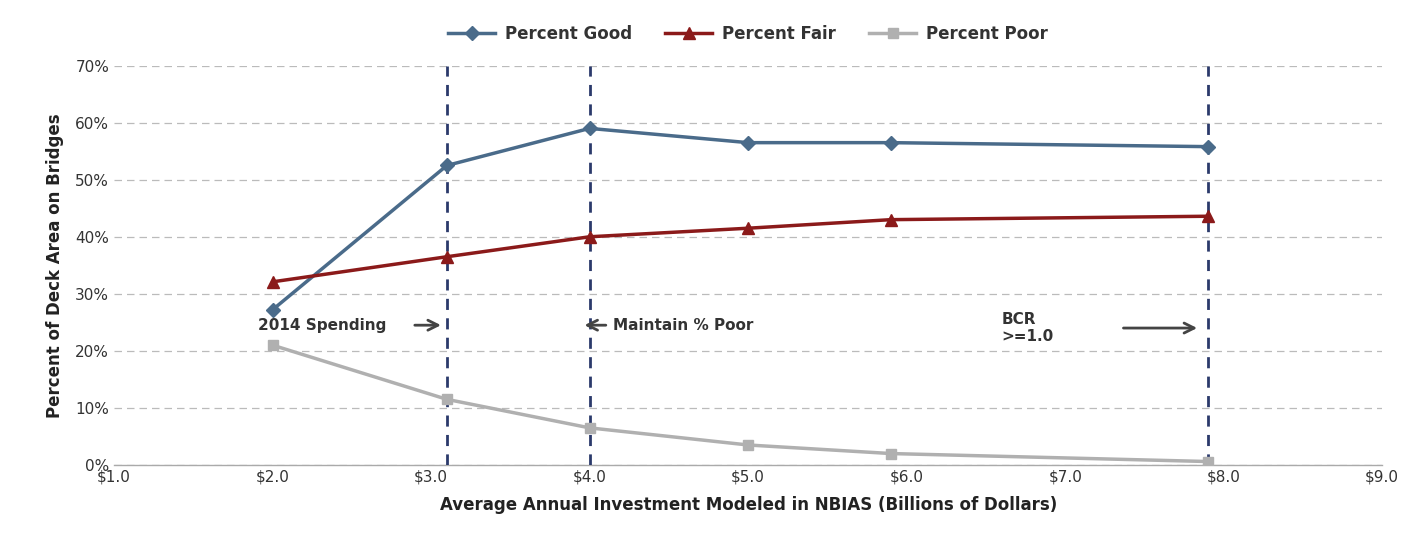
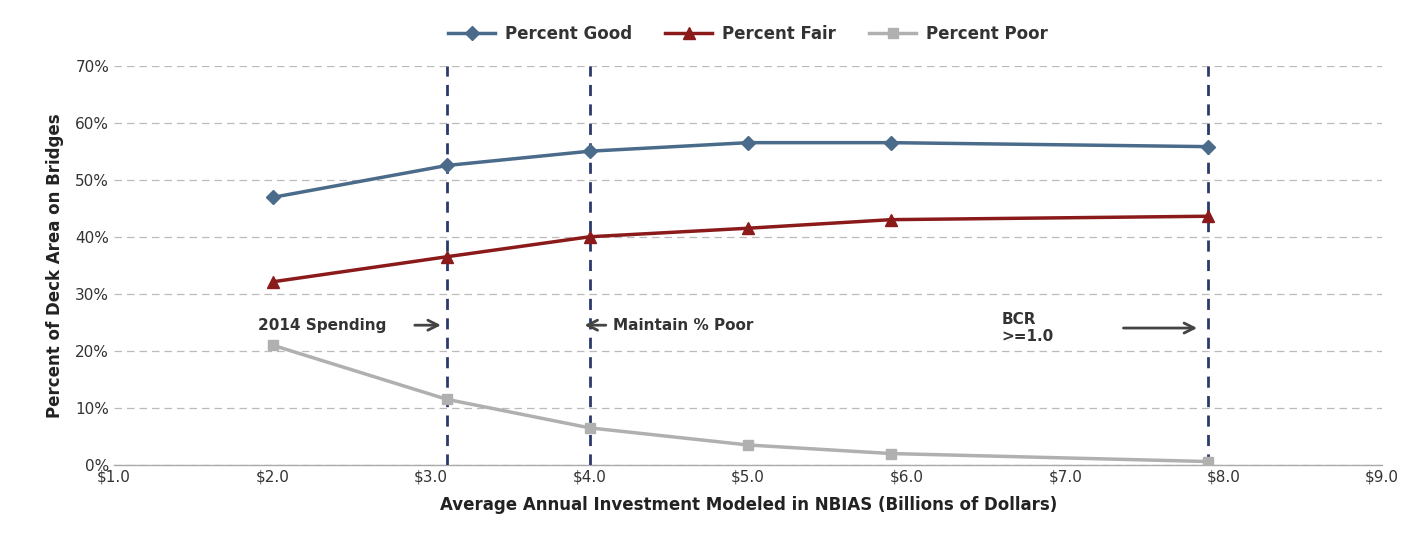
Percent Good/$2.0: 27.2% -> 46.9%
Percent Good/$4.0: 59.0% -> 55.0%
